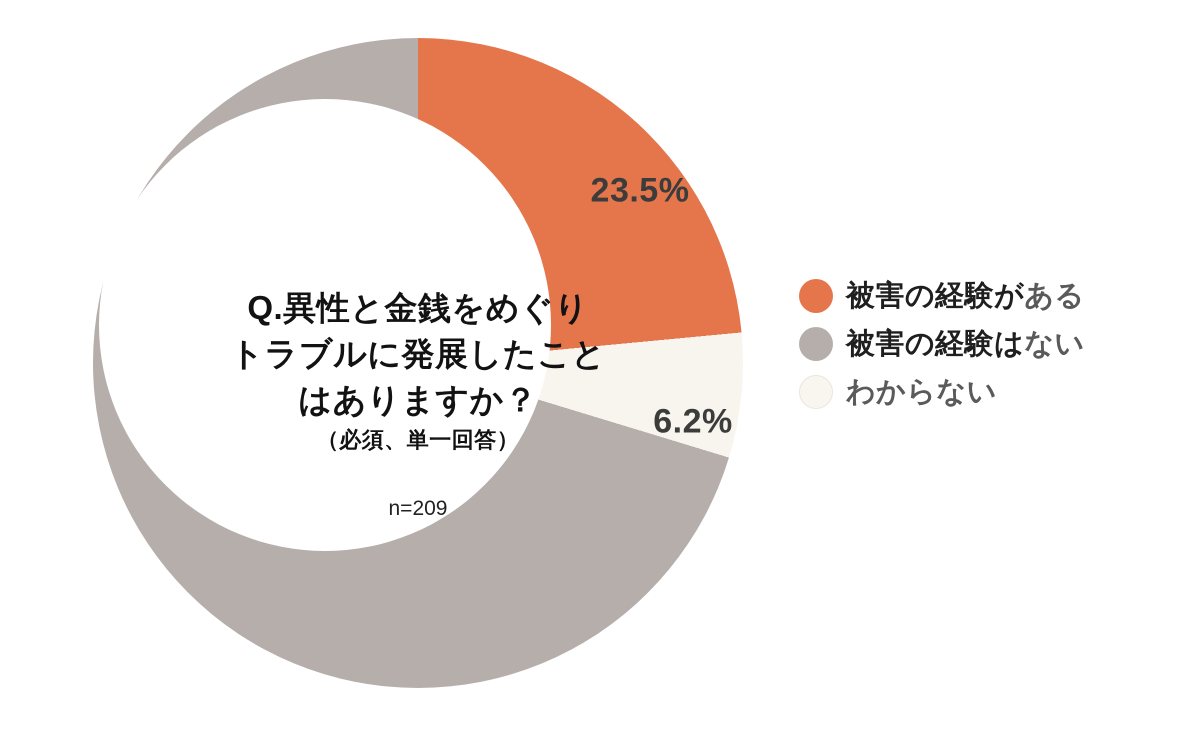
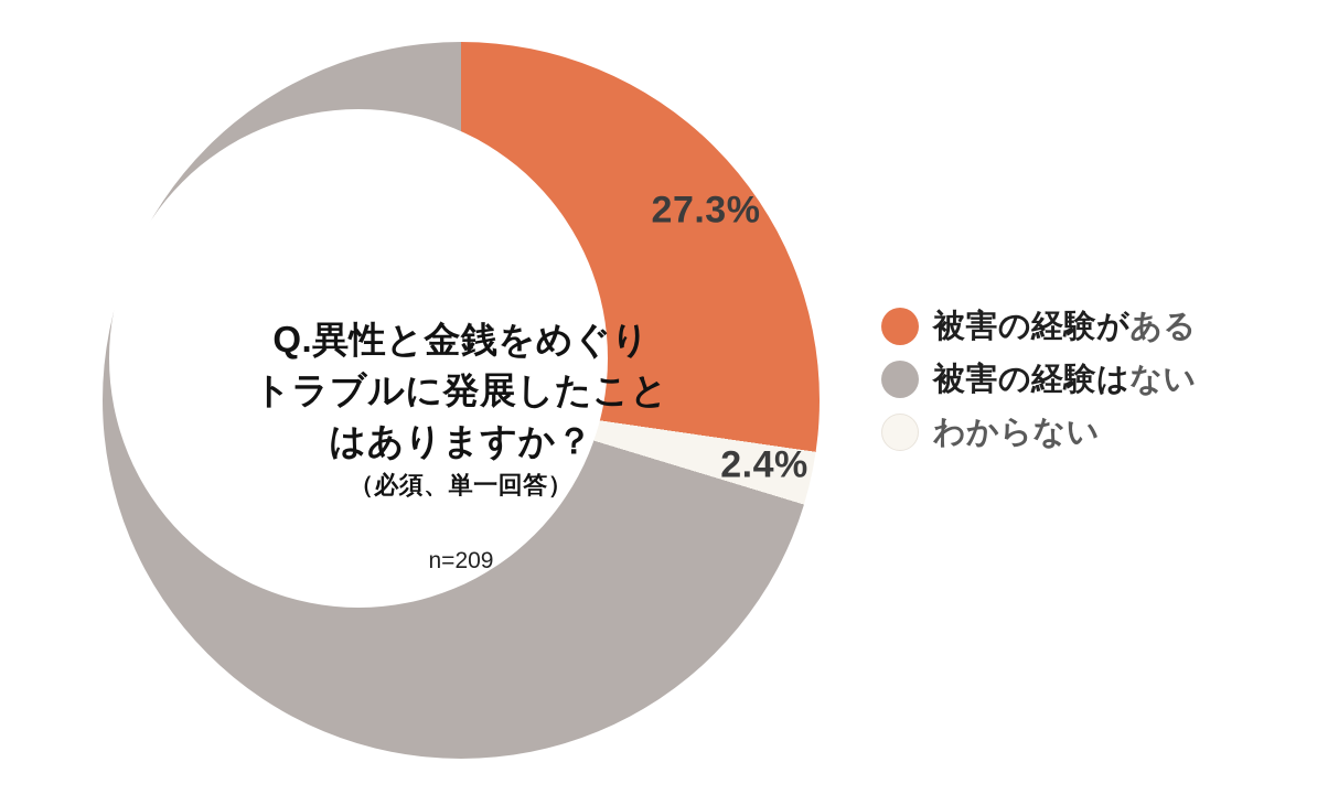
被害の経験がある: 23.5% -> 27.3%
わからない: 6.2% -> 2.4%
